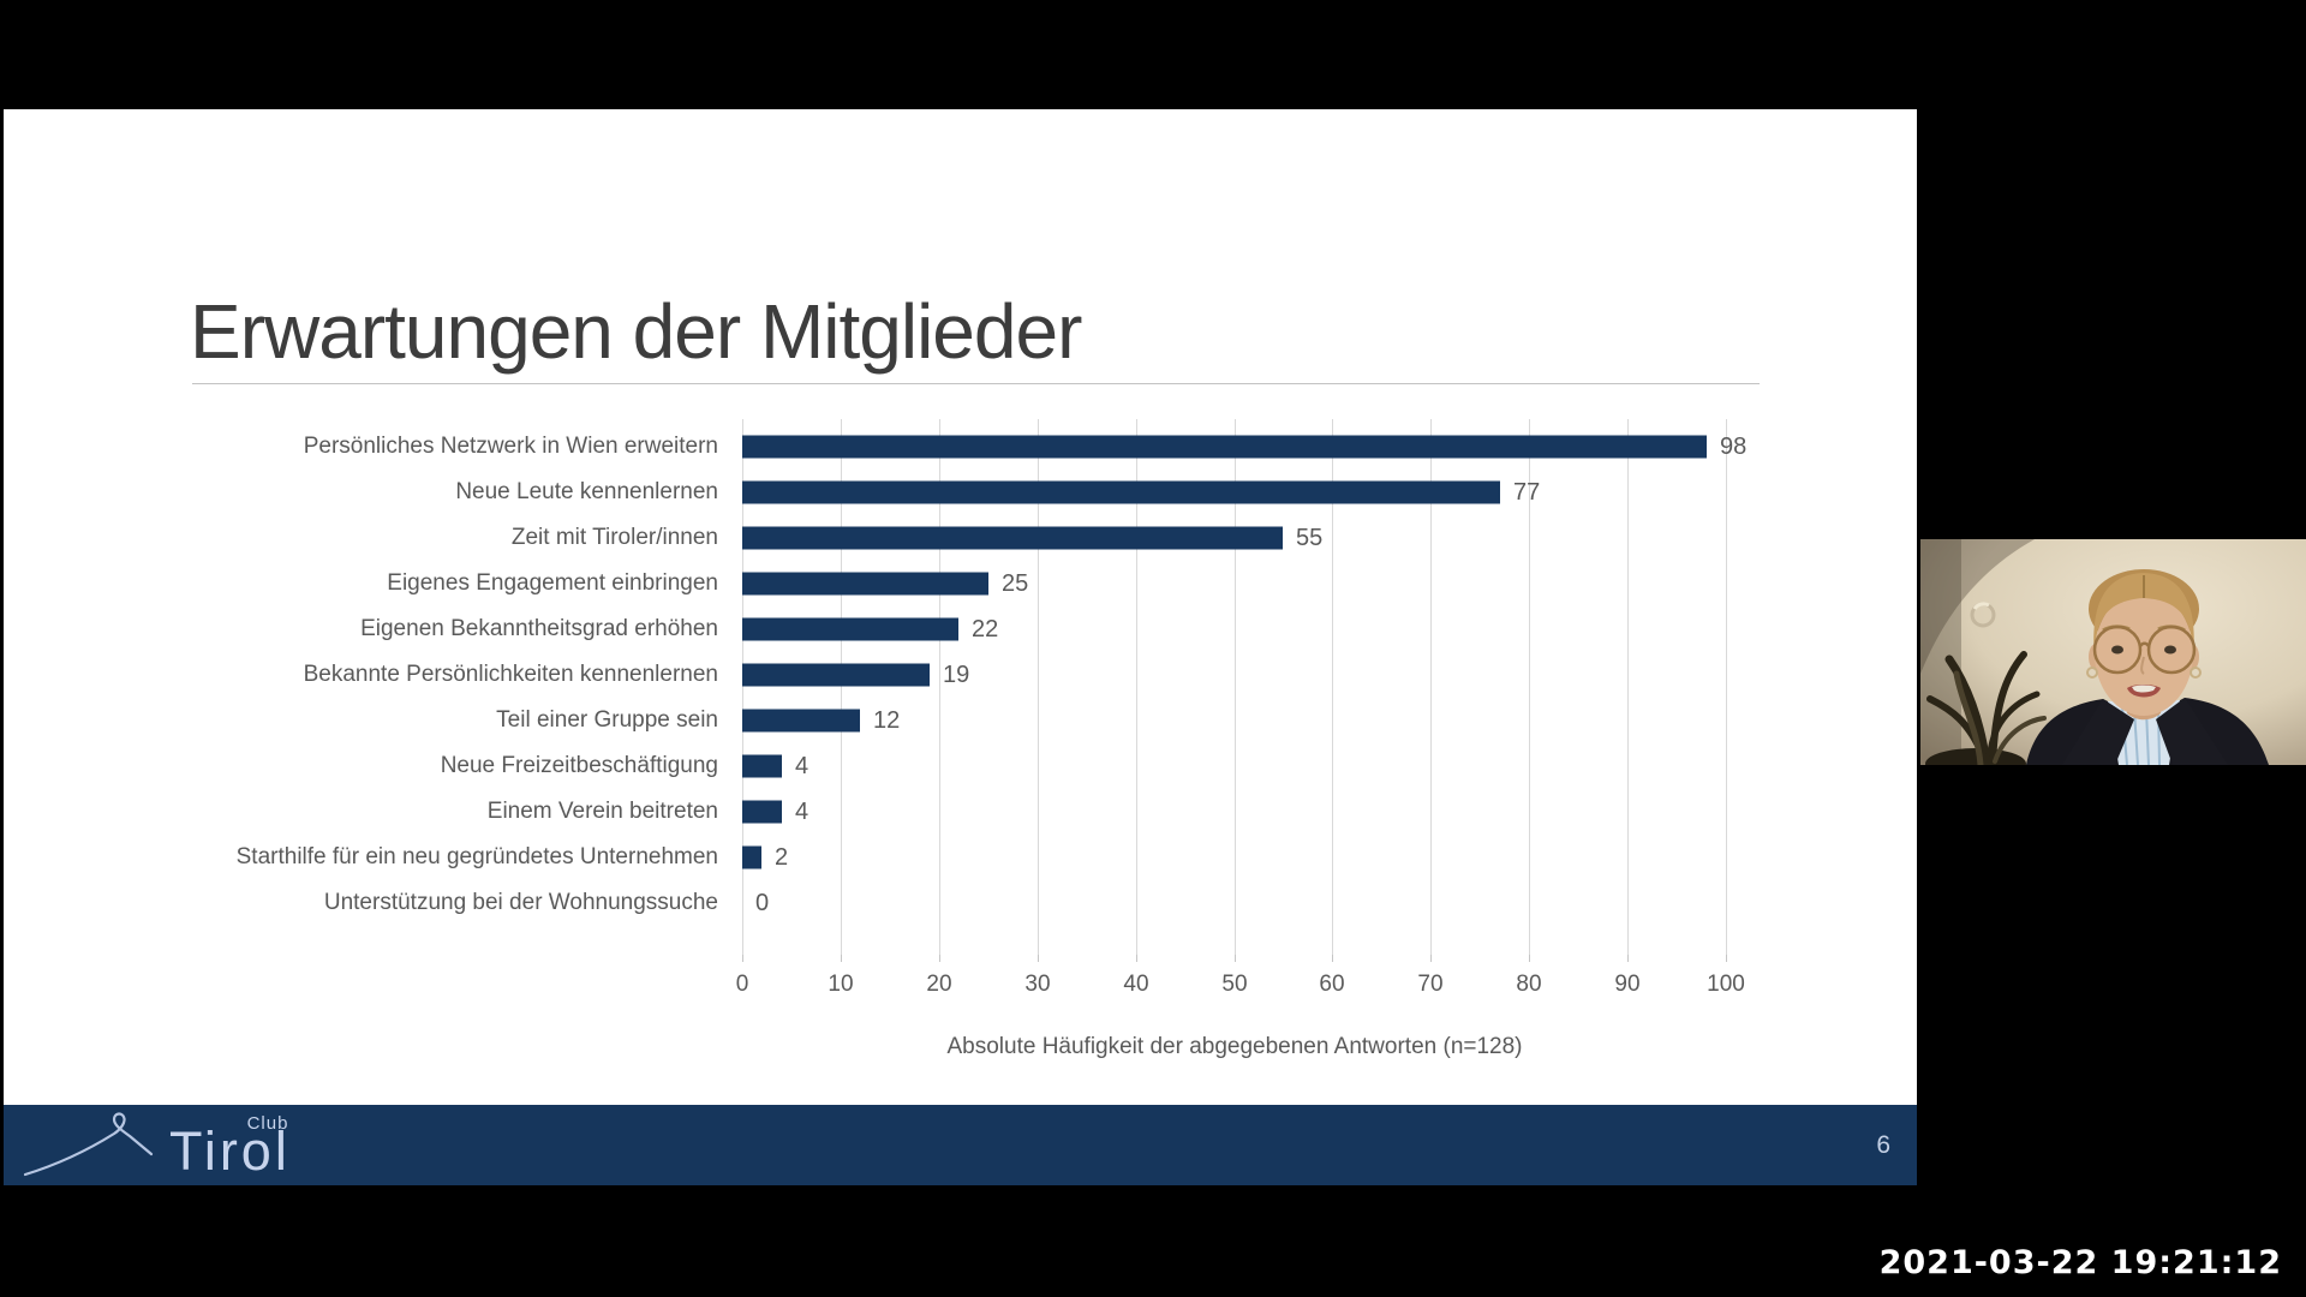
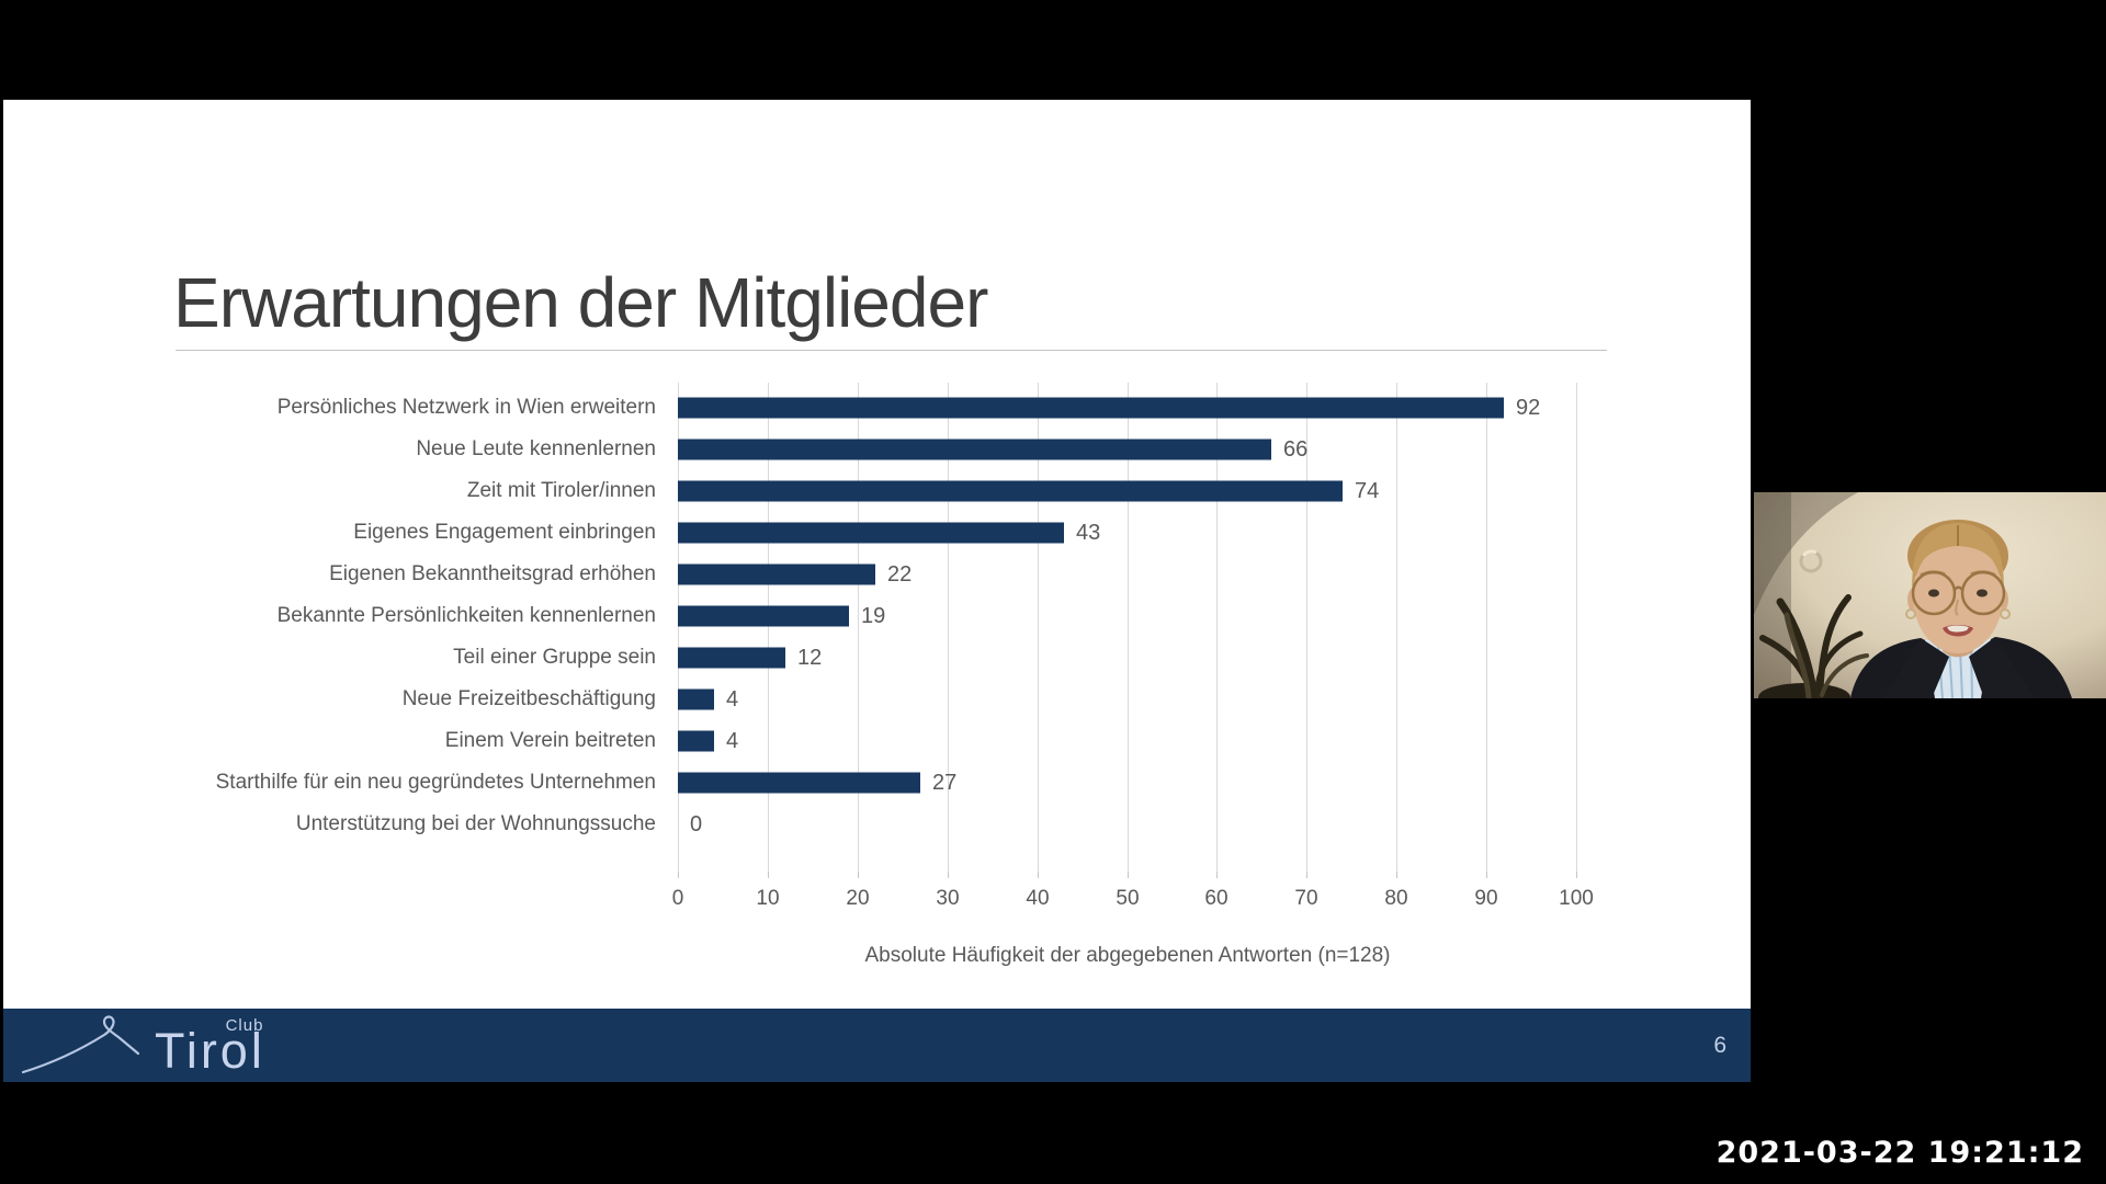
Persönliches Netzwerk in Wien erweitern: 98 -> 92
Neue Leute kennenlernen: 77 -> 66
Zeit mit Tiroler/innen: 55 -> 74
Eigenes Engagement einbringen: 25 -> 43
Starthilfe für ein neu gegründetes Unternehmen: 2 -> 27
